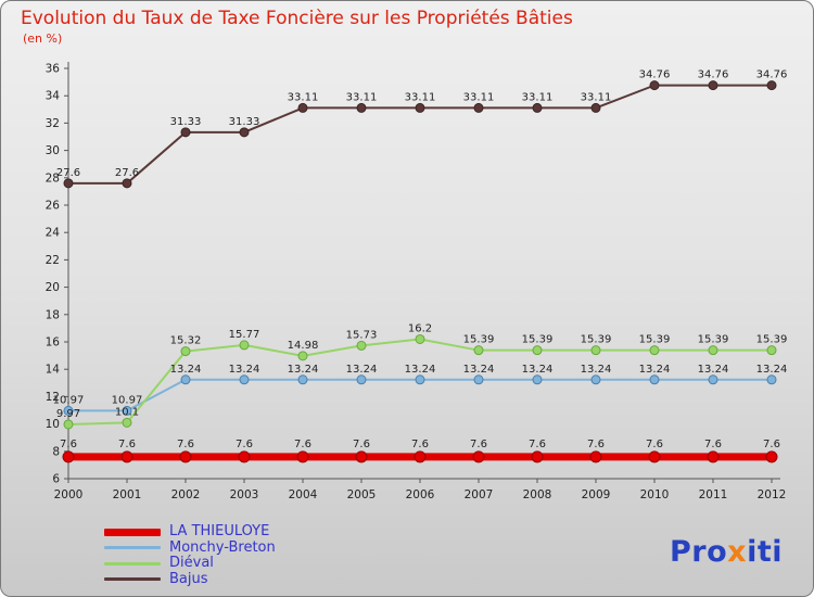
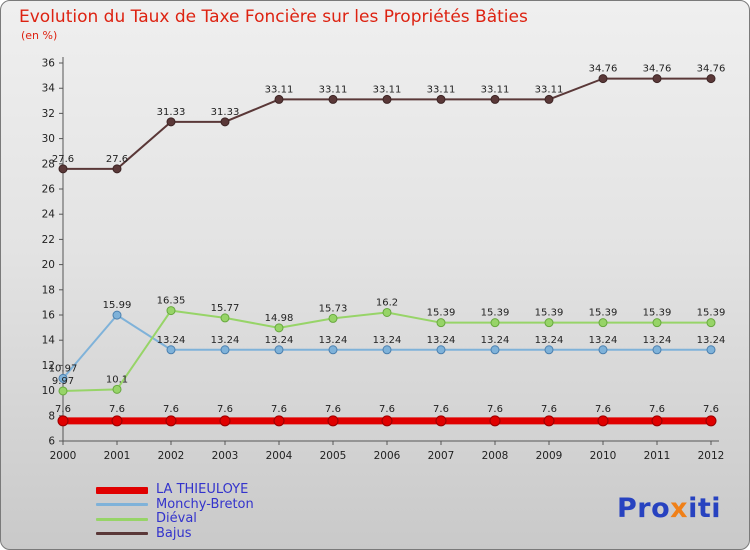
Monchy-Breton/2001: 10.97 -> 15.99
Diéval/2002: 15.32 -> 16.35
